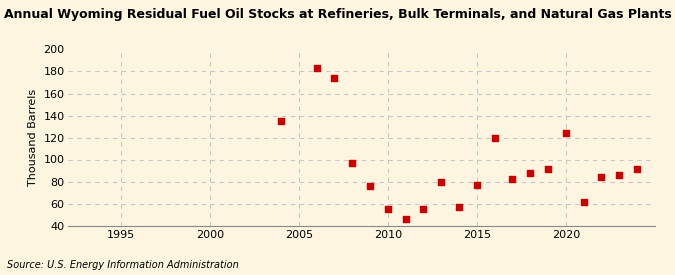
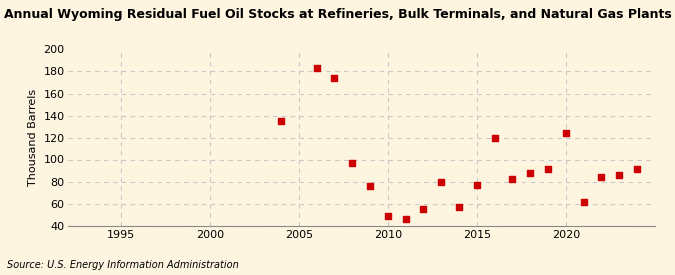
2010: 55 -> 49
